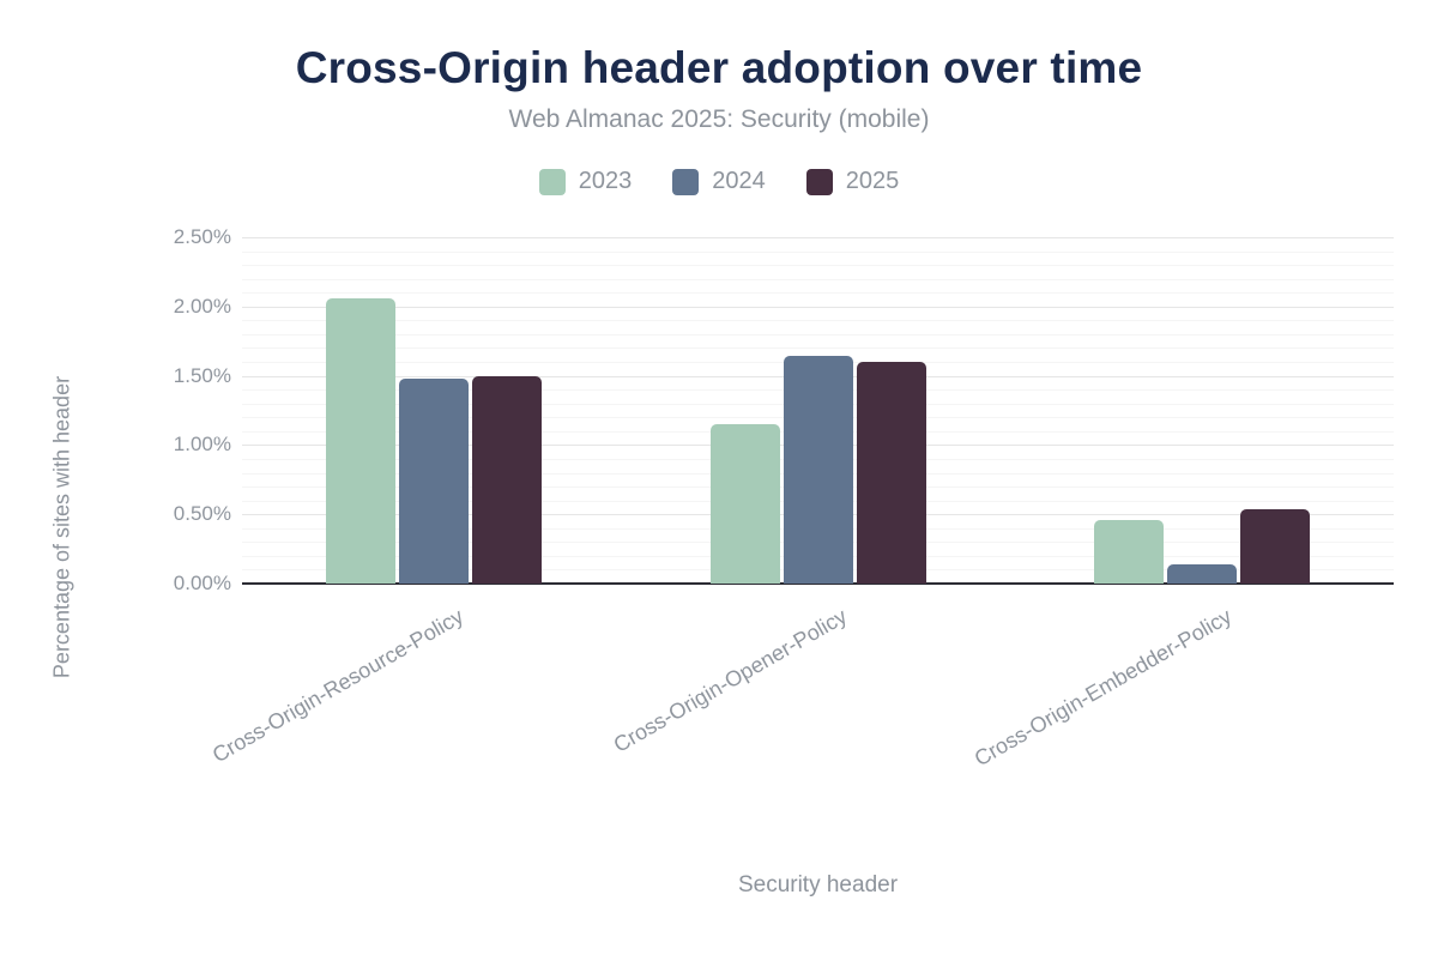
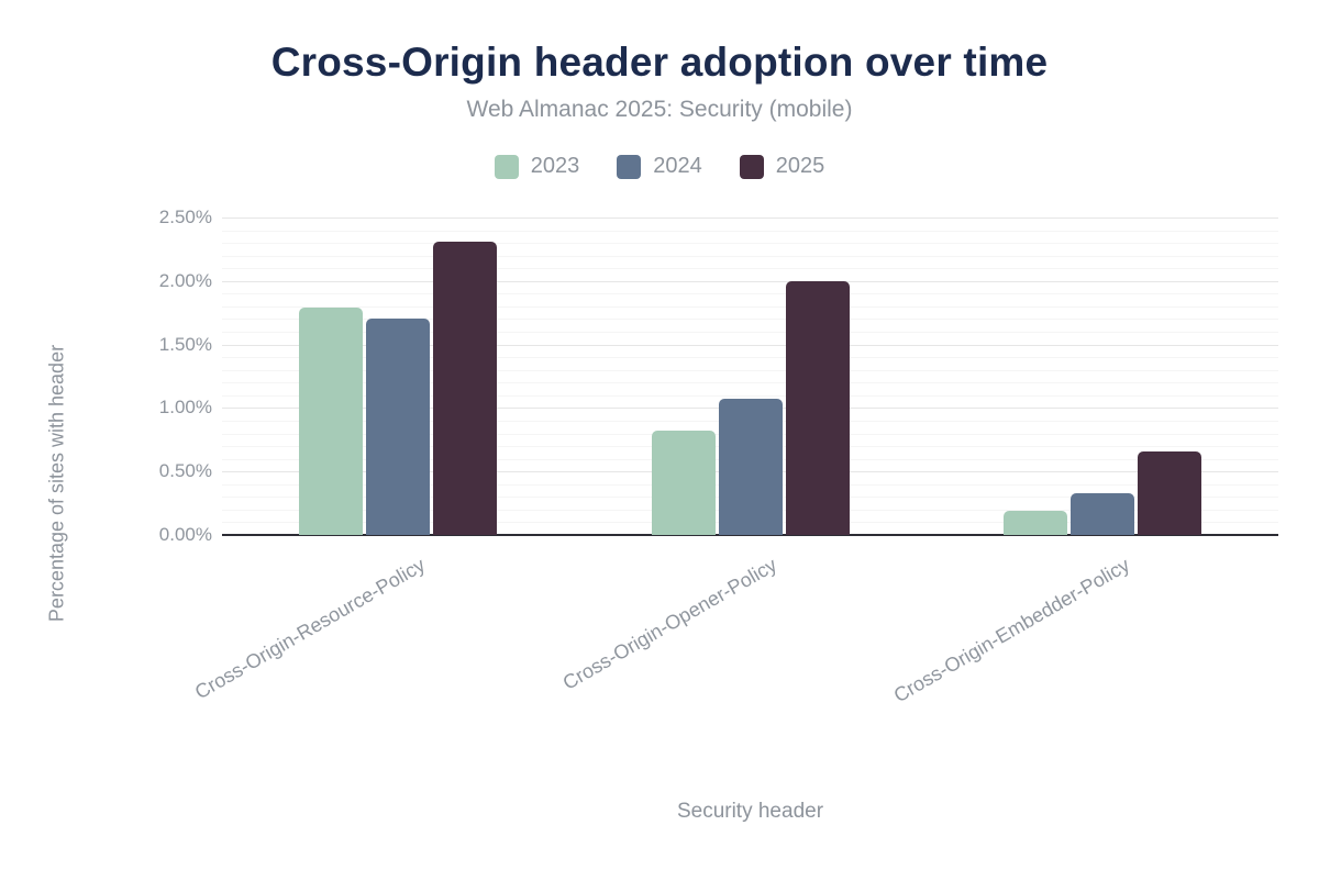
2023/Cross-Origin-Resource-Policy: 2.06% -> 1.79%
2024/Cross-Origin-Resource-Policy: 1.48% -> 1.70%
2025/Cross-Origin-Resource-Policy: 1.50% -> 2.31%
2023/Cross-Origin-Opener-Policy: 1.15% -> 0.82%
2024/Cross-Origin-Opener-Policy: 1.64% -> 1.07%
2025/Cross-Origin-Opener-Policy: 1.60% -> 2.00%
2023/Cross-Origin-Embedder-Policy: 0.46% -> 0.19%
2024/Cross-Origin-Embedder-Policy: 0.14% -> 0.33%
2025/Cross-Origin-Embedder-Policy: 0.54% -> 0.66%
